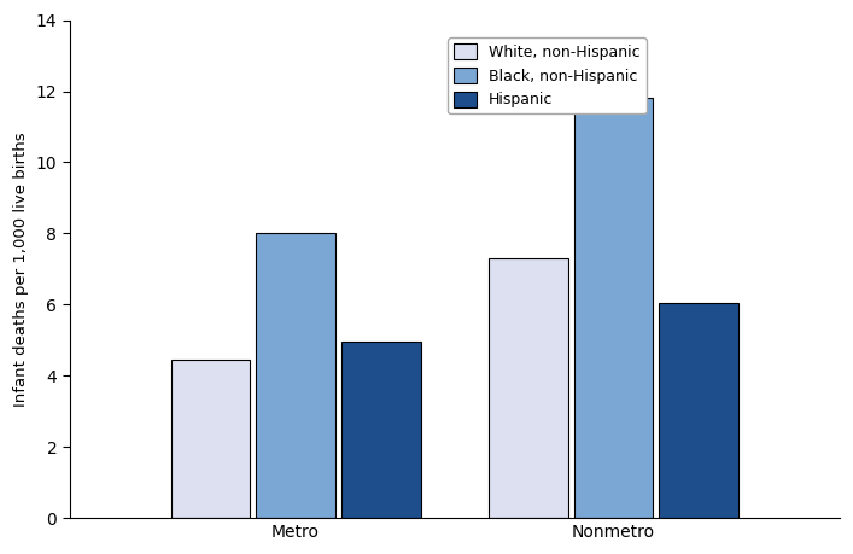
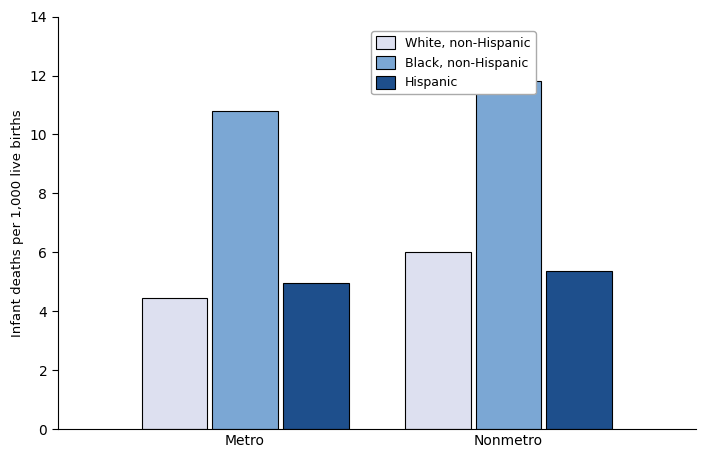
Black, non-Hispanic/Metro: 8.0 -> 10.8
White, non-Hispanic/Nonmetro: 7.30 -> 6.00
Hispanic/Nonmetro: 6.05 -> 5.35
